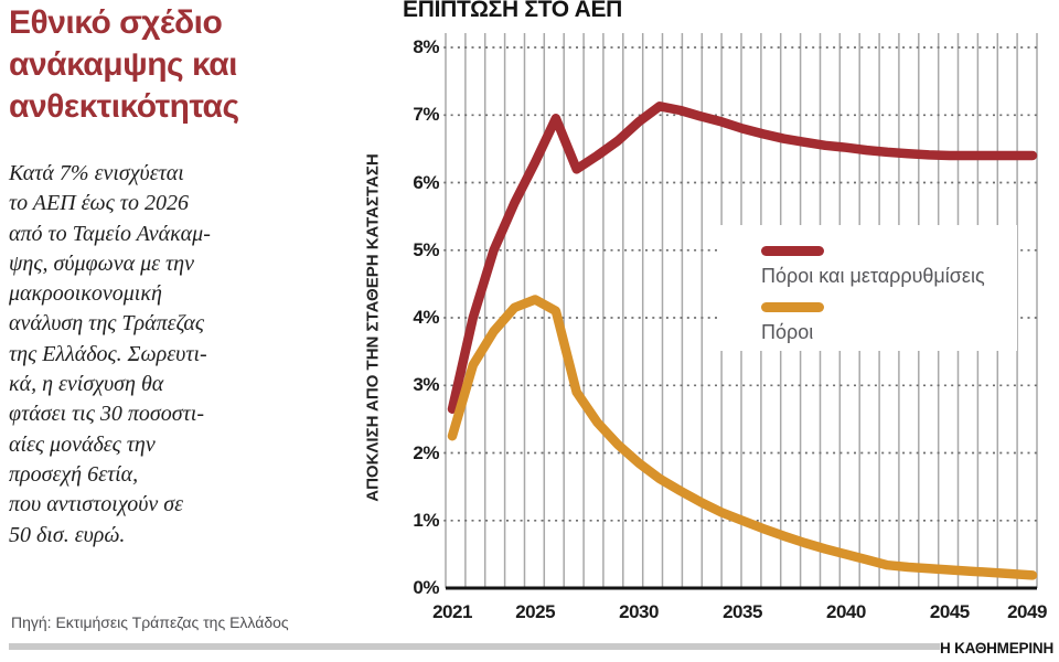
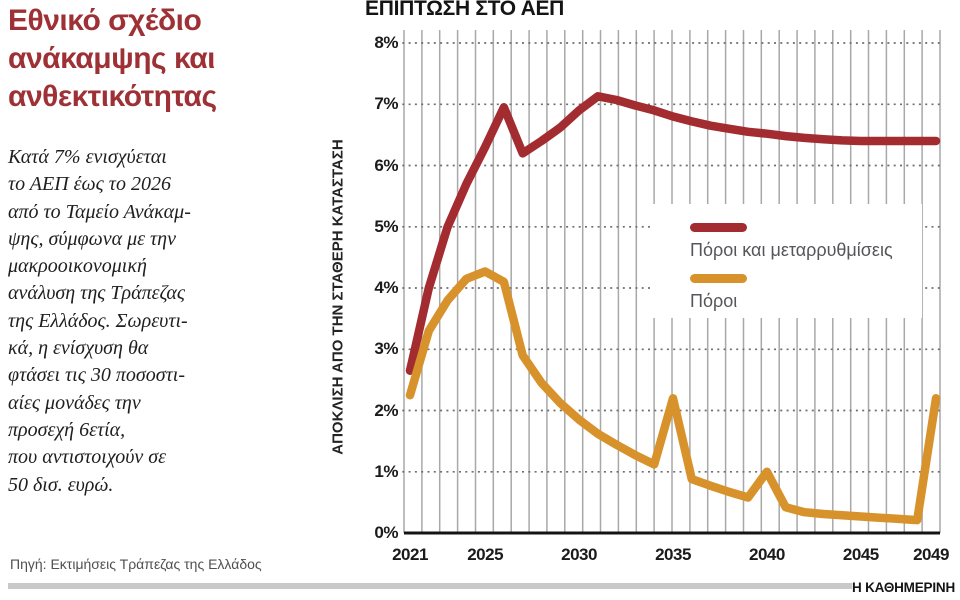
Πόροι/2035: 1.0% -> 2.2%
Πόροι/2040: 0.5% -> 1.0%
Πόροι/2049: 0.2% -> 2.2%
